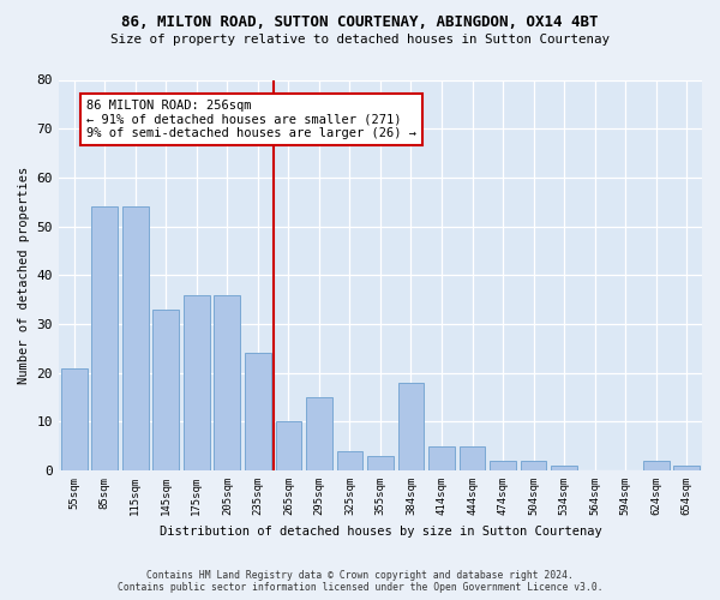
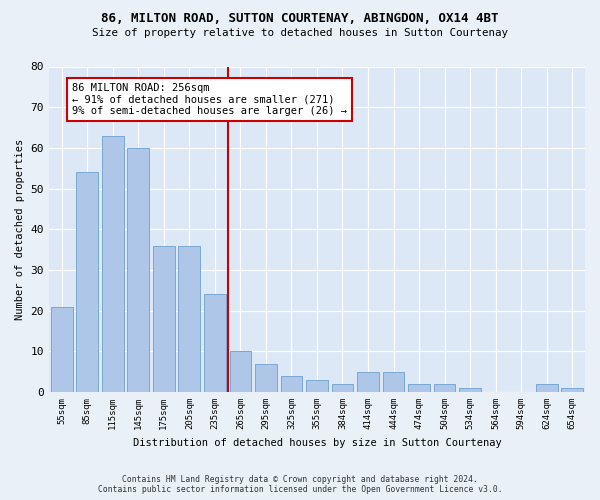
115sqm: 54 -> 63
145sqm: 33 -> 60
295sqm: 15 -> 7
384sqm: 18 -> 2
